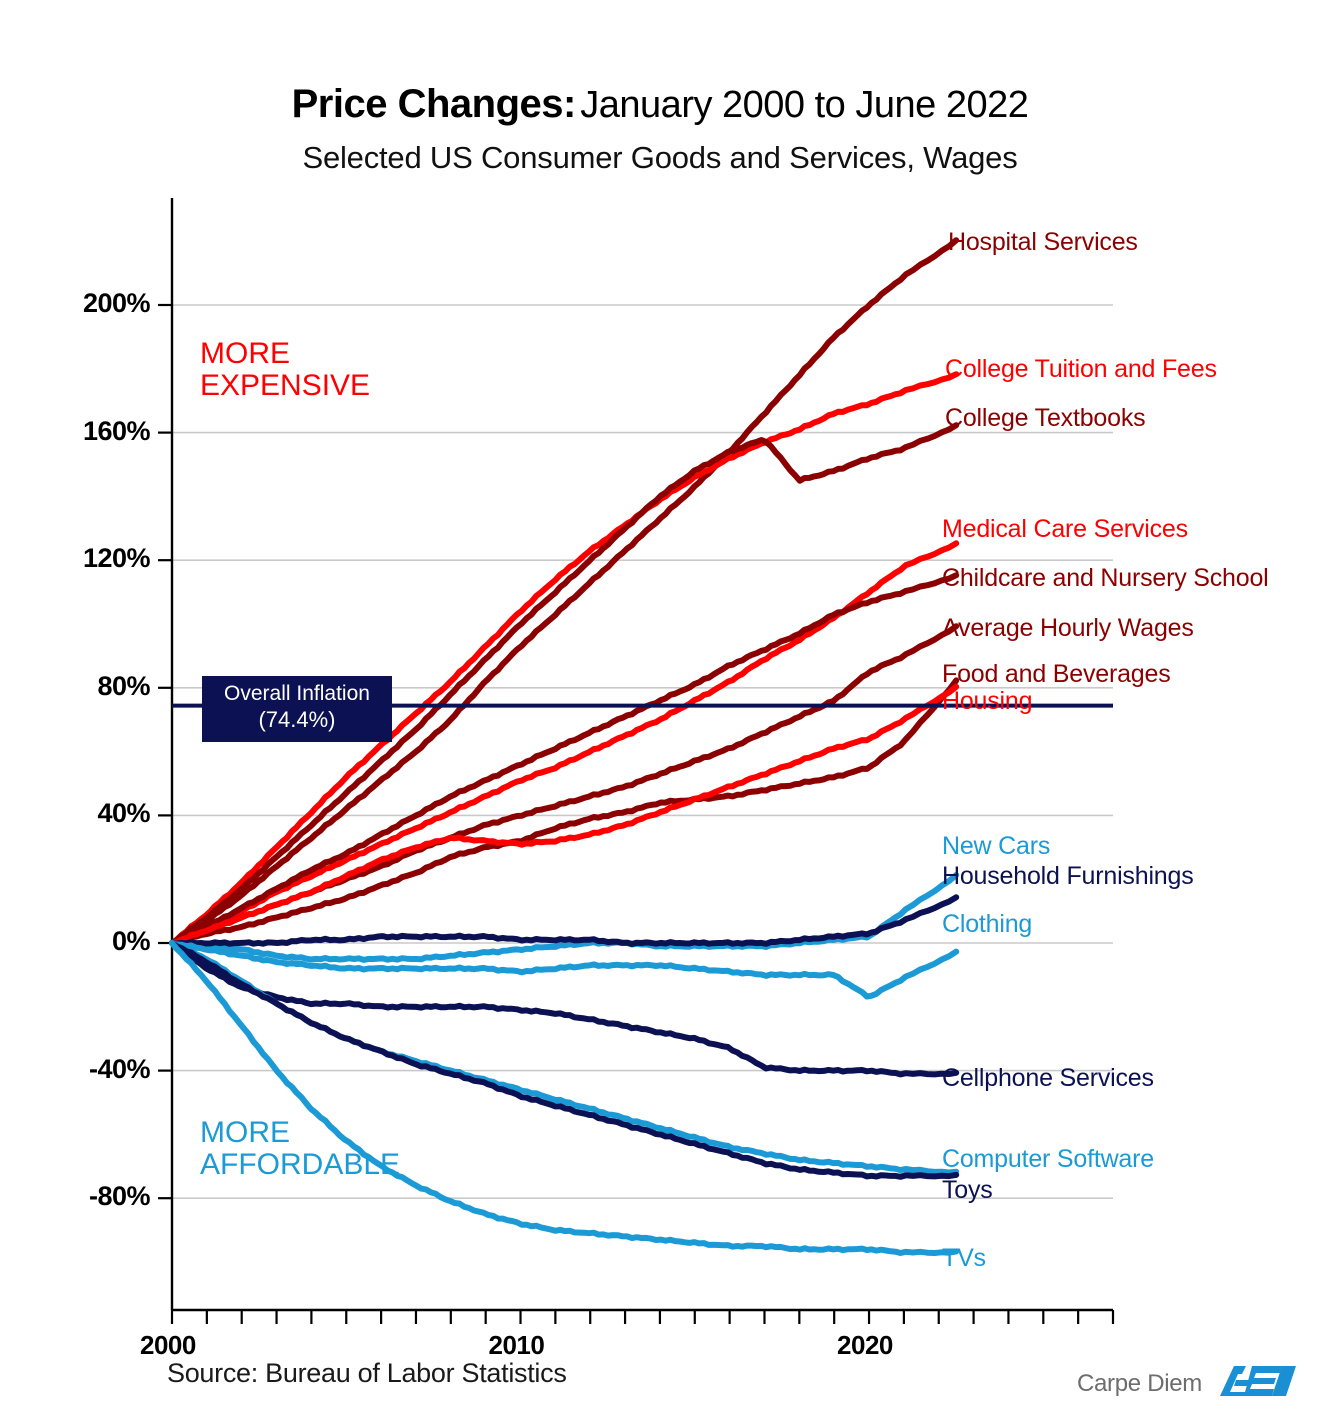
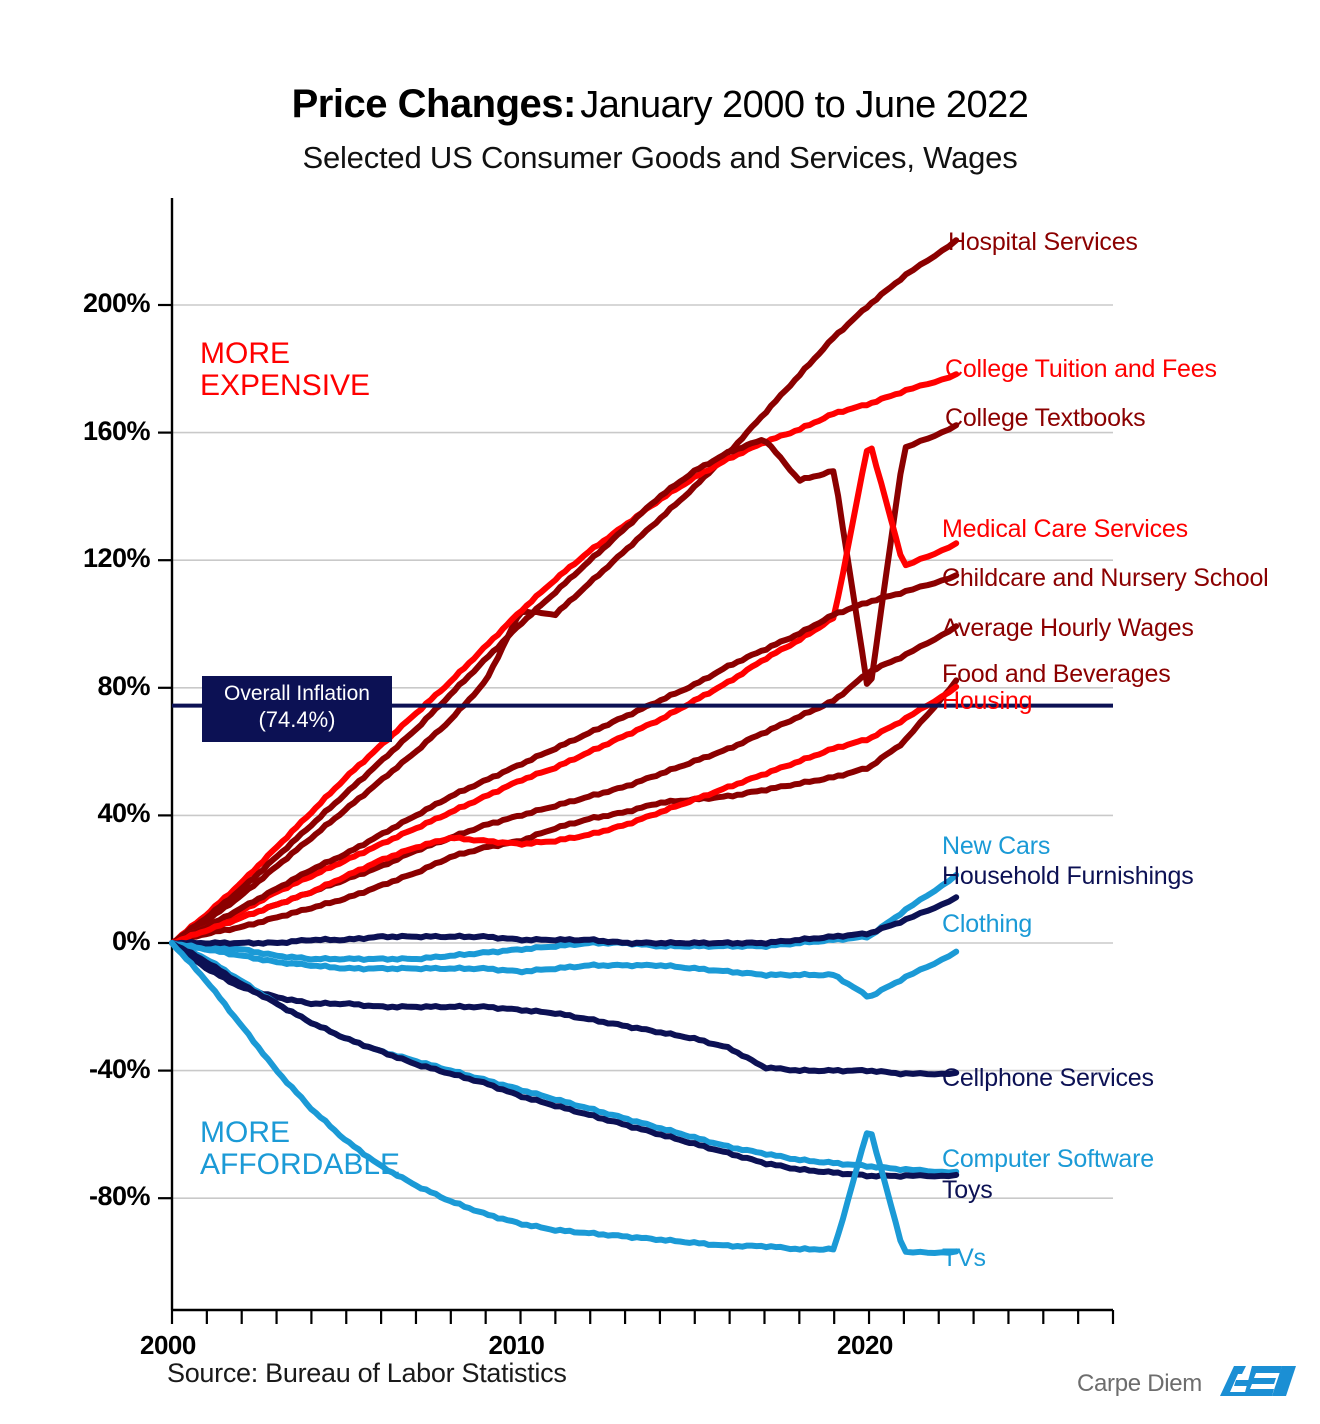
Hospital Services/2010: 93% -> 104%
College Textbooks/2020: 152% -> 77%
Medical Care Services/2020: 110% -> 158%
TVs/2020: -96% -> -57%
